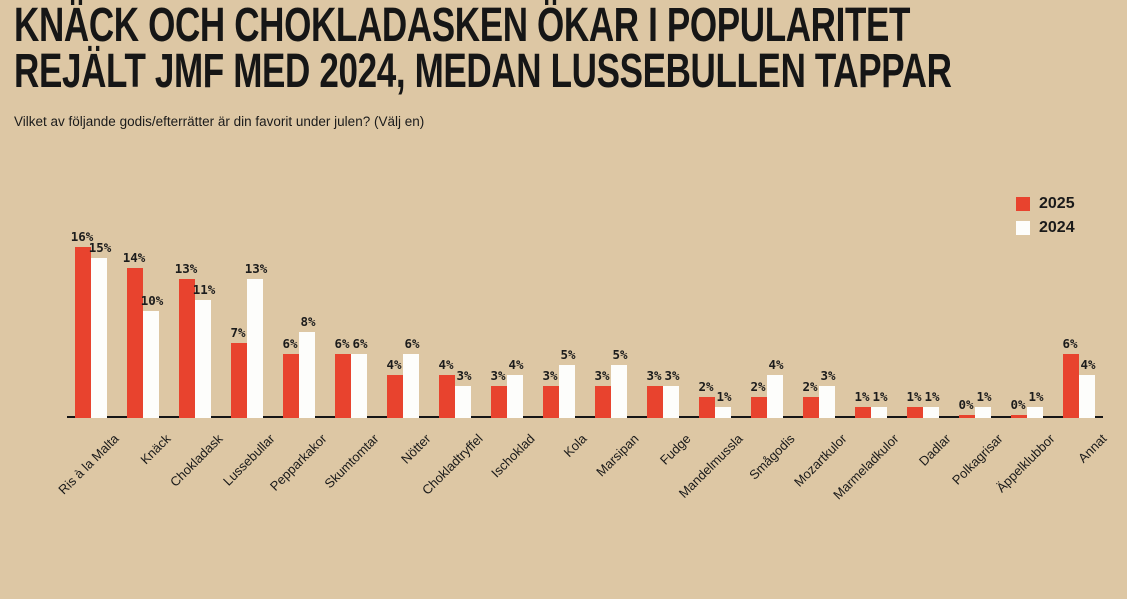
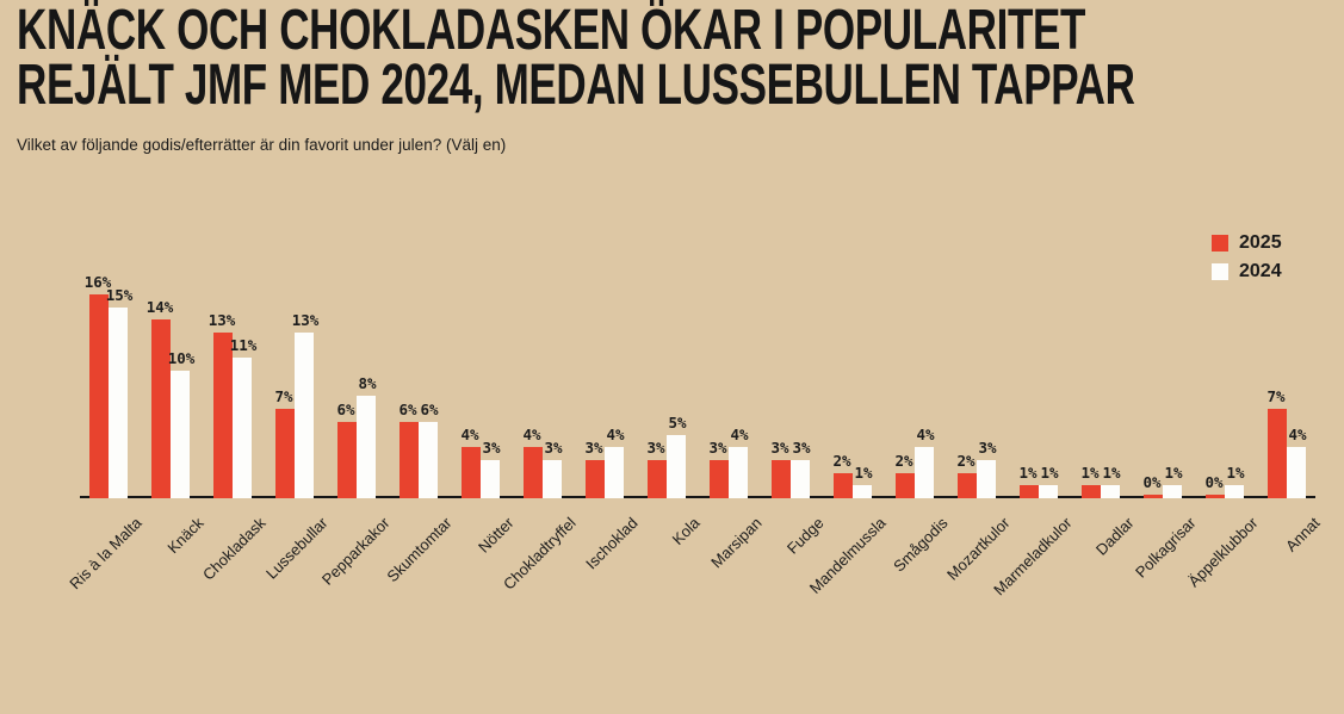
2024/Nötter: 6% -> 3%
2024/Marsipan: 5% -> 4%
2025/Annat: 6% -> 7%
